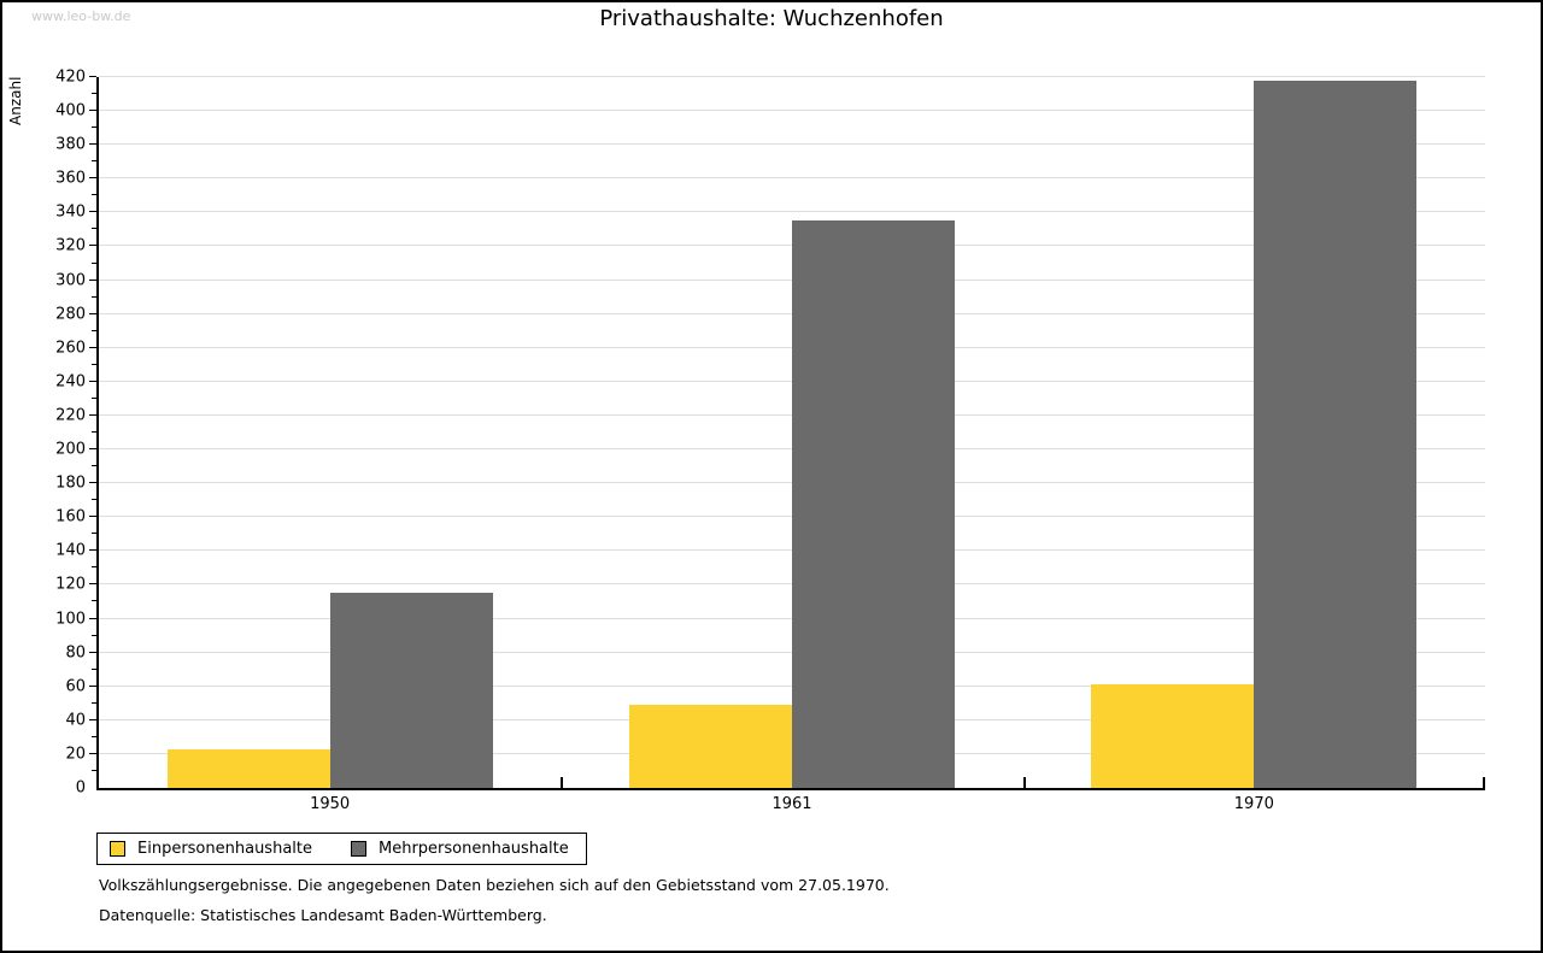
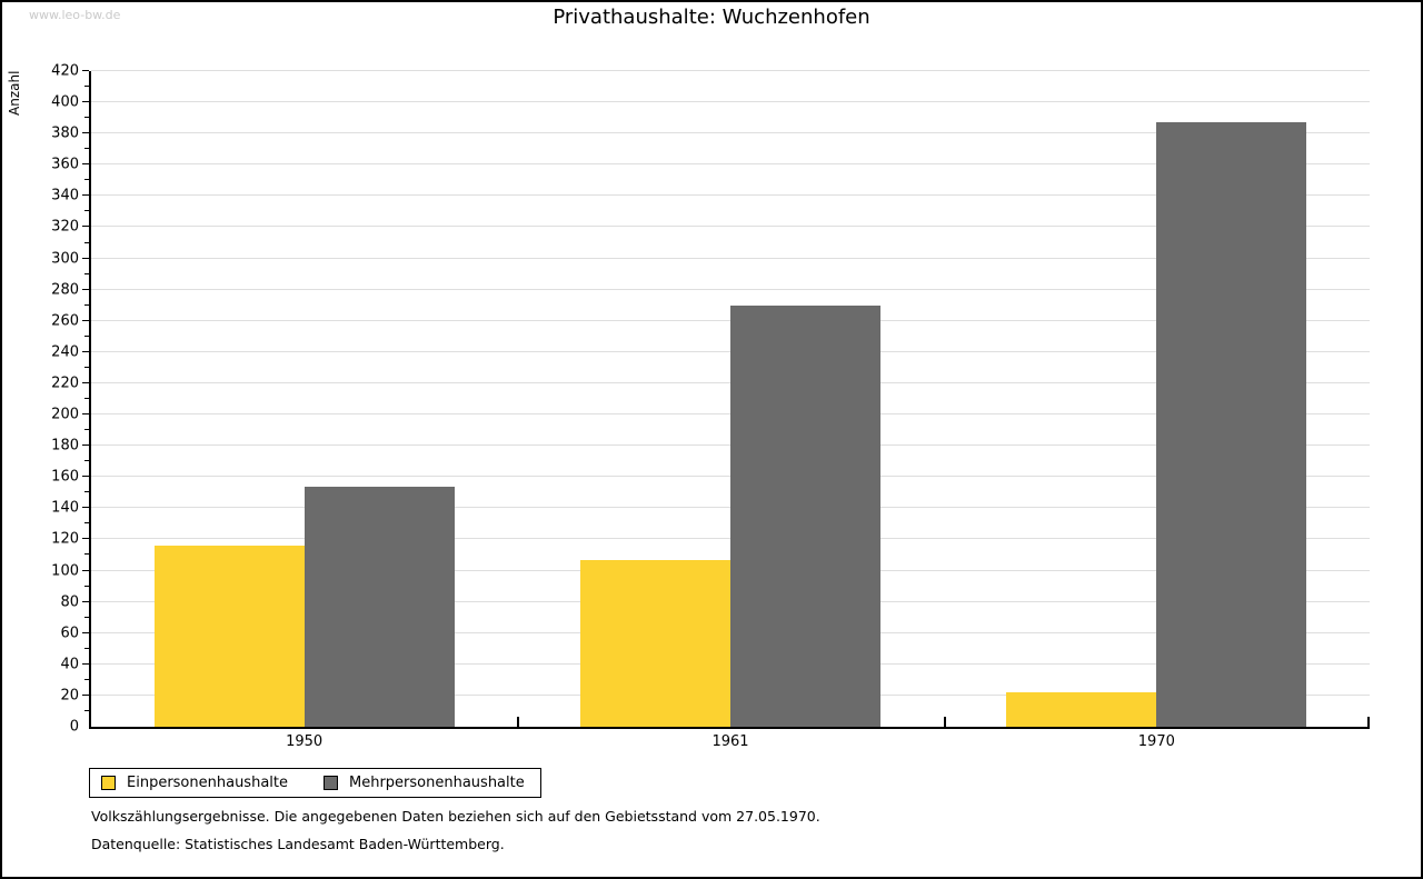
Einpersonenhaushalte/1950: 23 -> 116
Mehrpersonenhaushalte/1950: 115 -> 154
Einpersonenhaushalte/1961: 49 -> 107
Mehrpersonenhaushalte/1961: 335 -> 270
Einpersonenhaushalte/1970: 61 -> 22
Mehrpersonenhaushalte/1970: 418 -> 387
